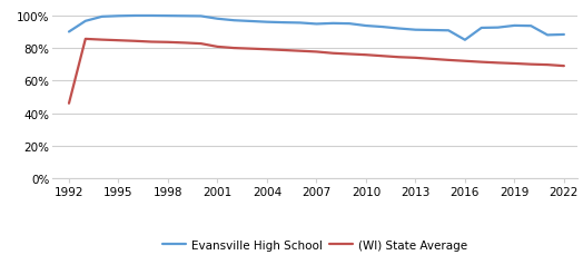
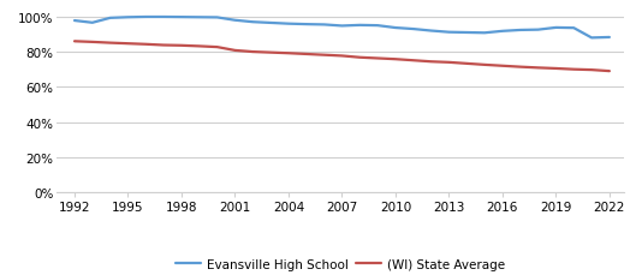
Evansville High School/1992: 90% -> 98%
(WI) State Average/1992: 46% -> 86%
Evansville High School/2016: 85% -> 92%
